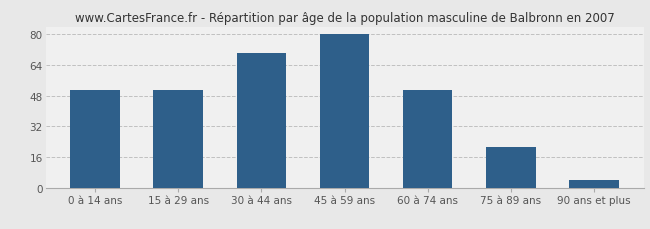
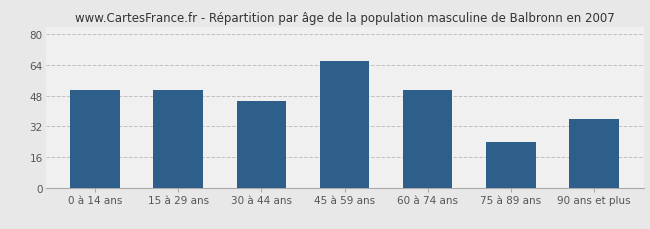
30 à 44 ans: 70 -> 45
45 à 59 ans: 80 -> 66
75 à 89 ans: 21 -> 24
90 ans et plus: 4 -> 36
